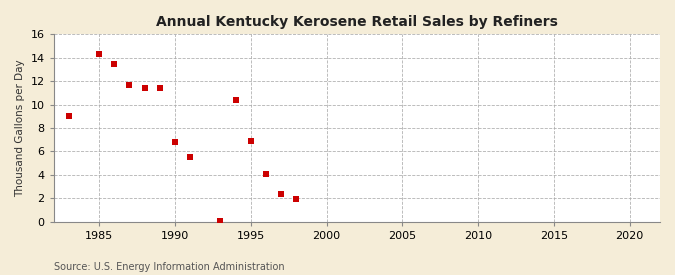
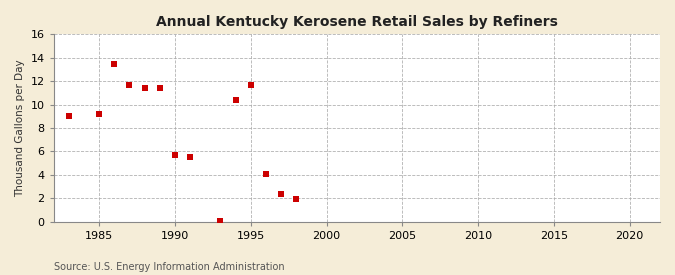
1985: 14.3 -> 9.2
1990: 6.8 -> 5.7
1995: 6.9 -> 11.7
